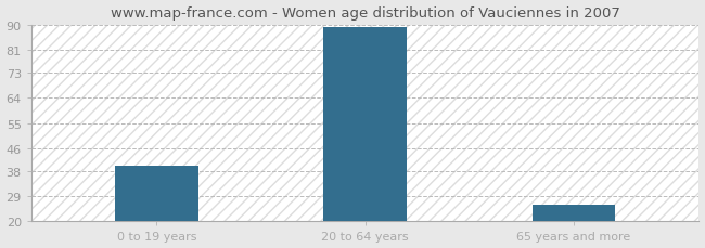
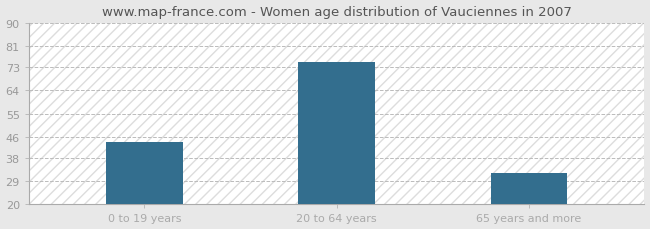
0 to 19 years: 40 -> 44
20 to 64 years: 89 -> 75
65 years and more: 26 -> 32
